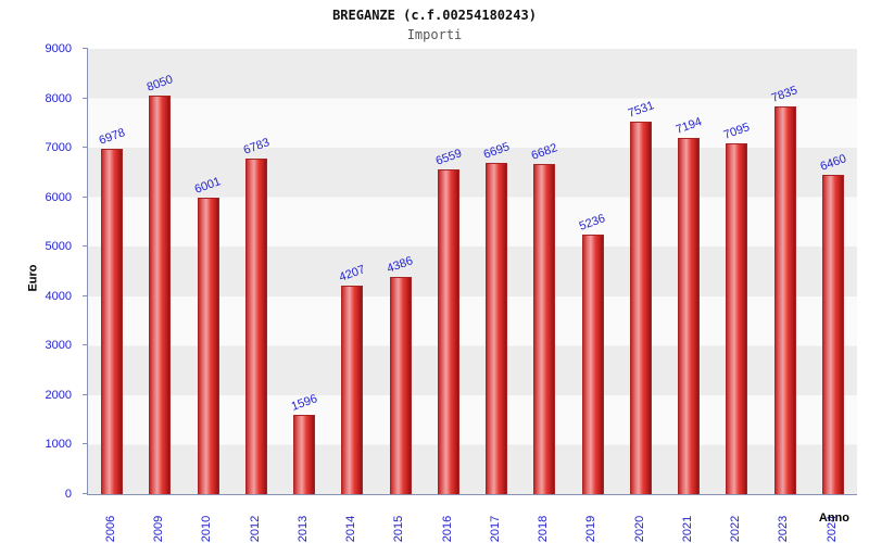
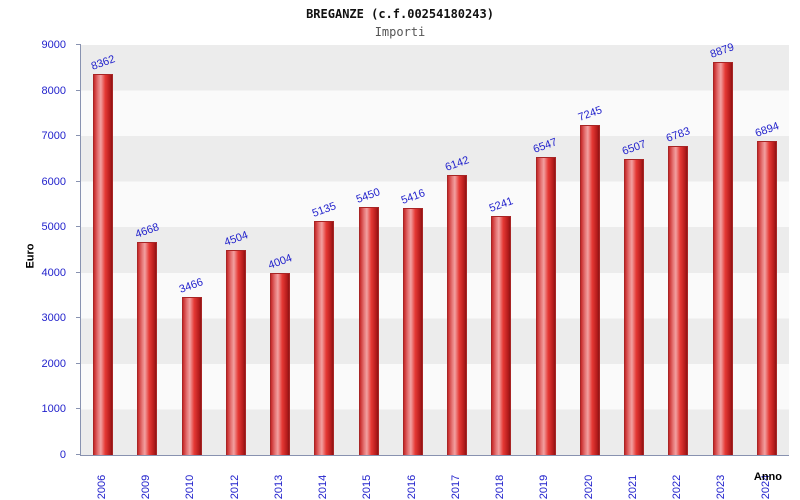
2006: 6978 -> 8362
2009: 8050 -> 4668
2010: 6001 -> 3466
2012: 6783 -> 4504
2013: 1596 -> 4004
2014: 4207 -> 5135
2015: 4386 -> 5450
2016: 6559 -> 5416
2017: 6695 -> 6142
2018: 6682 -> 5241
2019: 5236 -> 6547
2020: 7531 -> 7245
2021: 7194 -> 6507
2022: 7095 -> 6783
2023: 7835 -> 8879
2024: 6460 -> 6894
